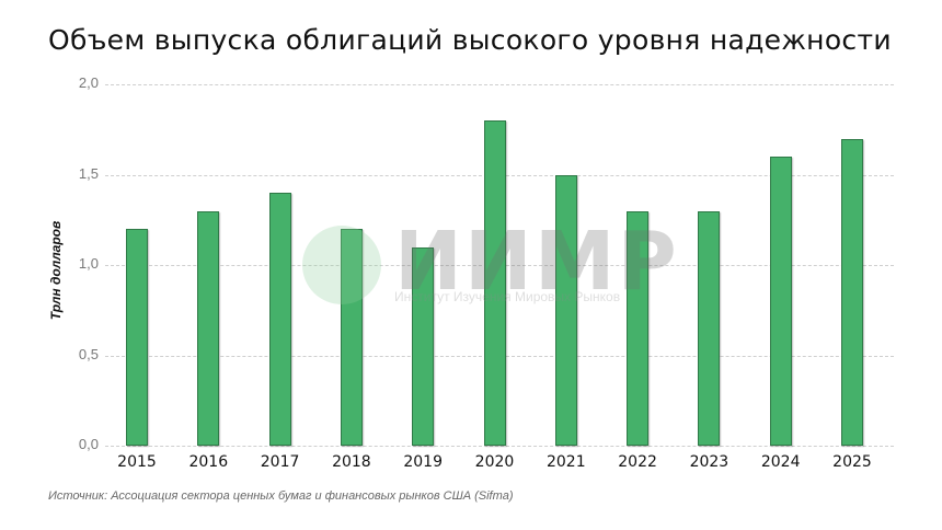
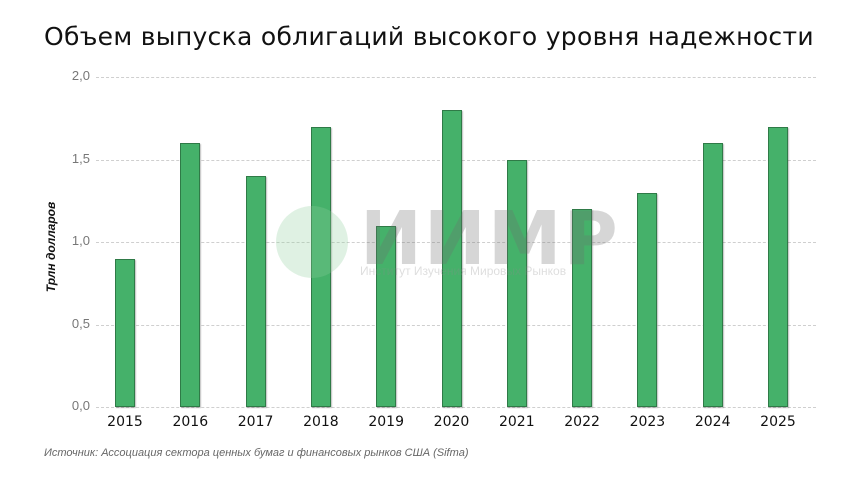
2015: 1,2 -> 0,9
2016: 1,3 -> 1,6
2018: 1,2 -> 1,7
2022: 1,3 -> 1,2
